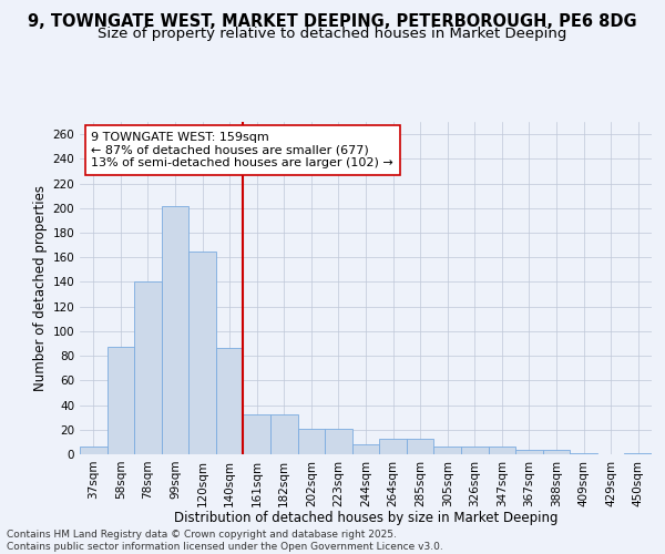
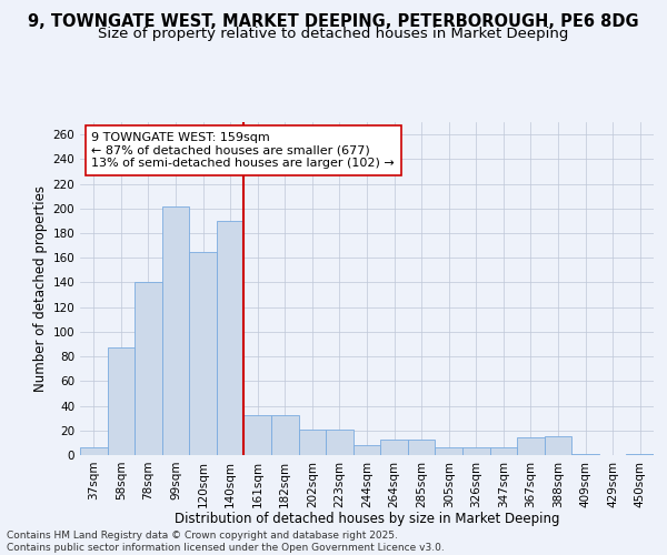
140sqm: 86 -> 190
367sqm: 4 -> 14
388sqm: 4 -> 15
